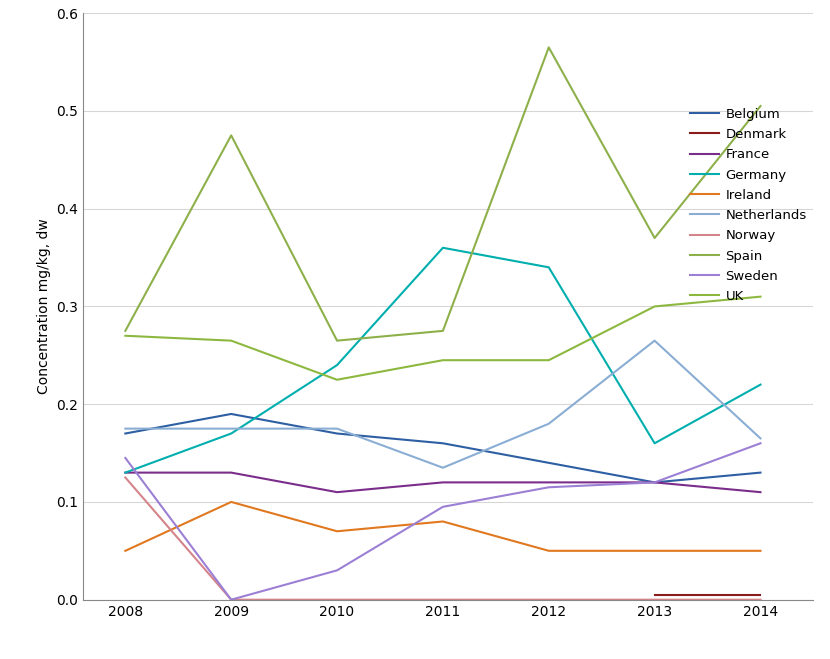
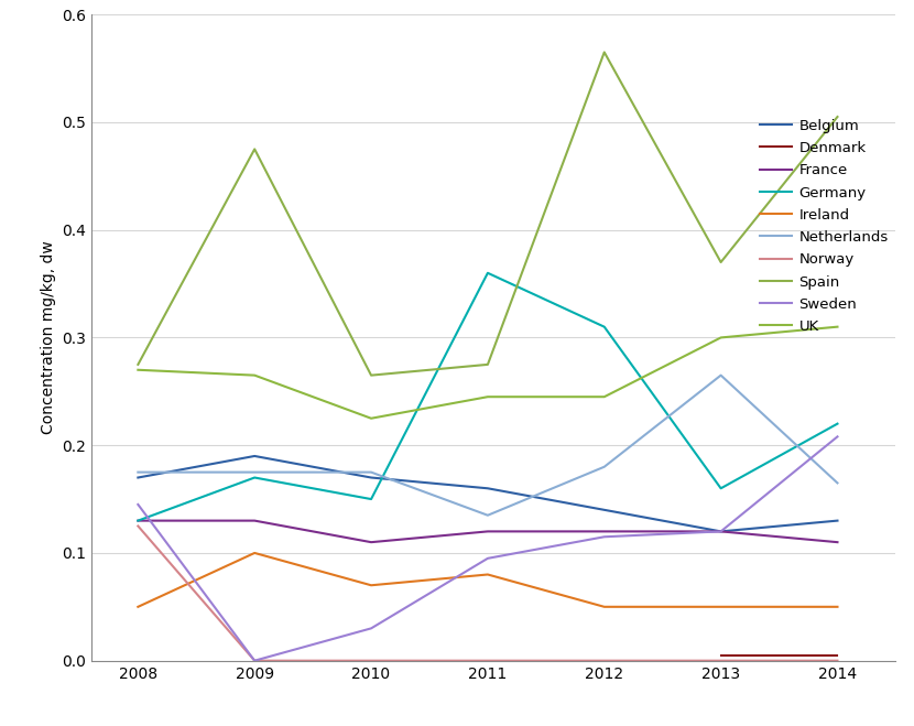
Germany/2010: 0.24 -> 0.15
Germany/2012: 0.34 -> 0.31
Sweden/2014: 0.160 -> 0.208
